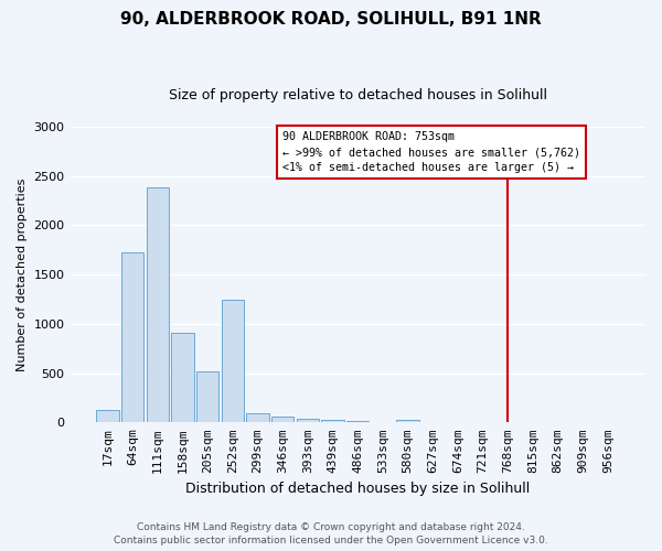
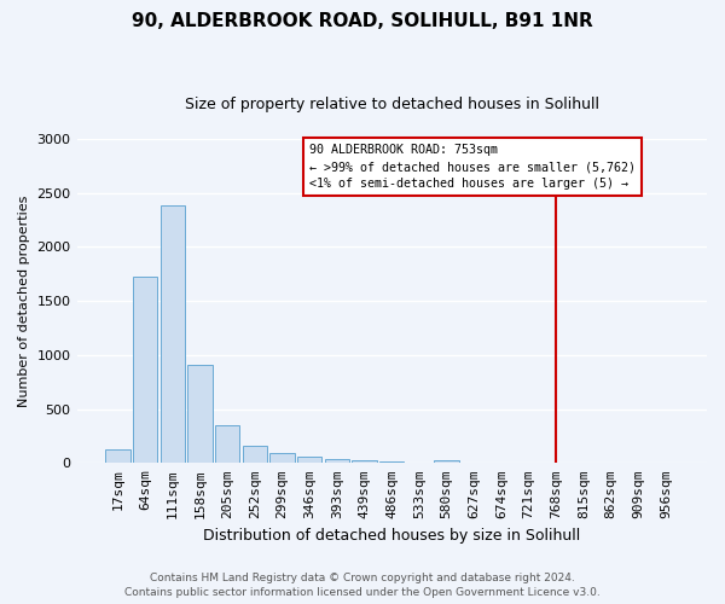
205sqm: 520 -> 350
252sqm: 1240 -> 160
